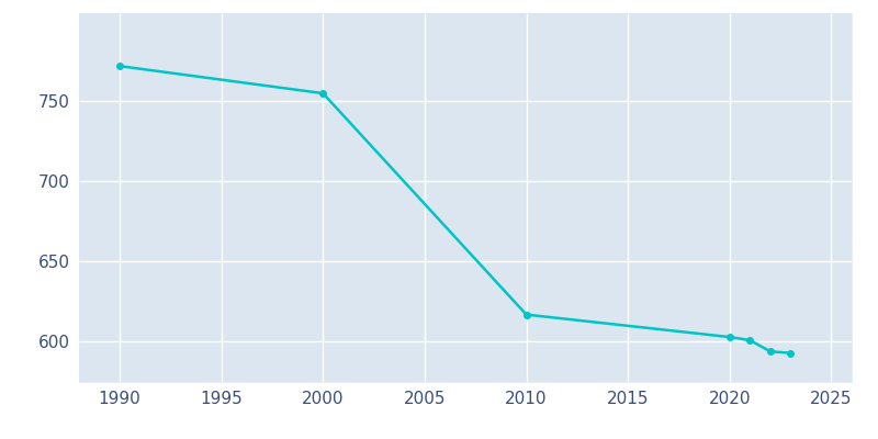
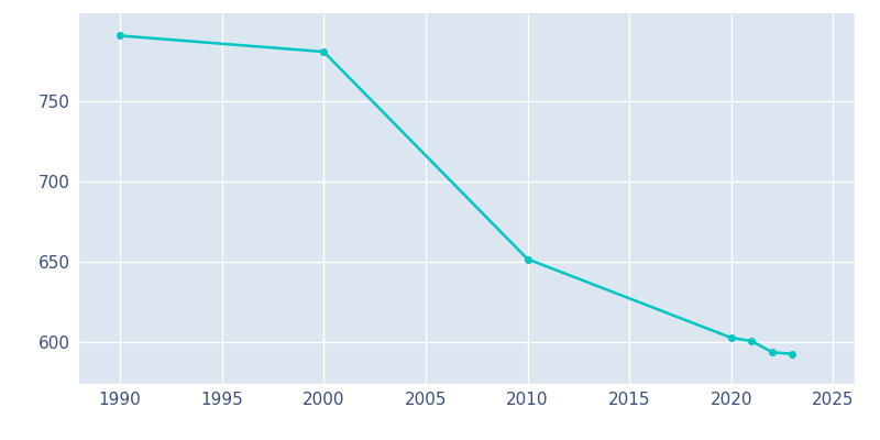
1990: 772 -> 791
2000: 755 -> 781
2010: 617 -> 652
